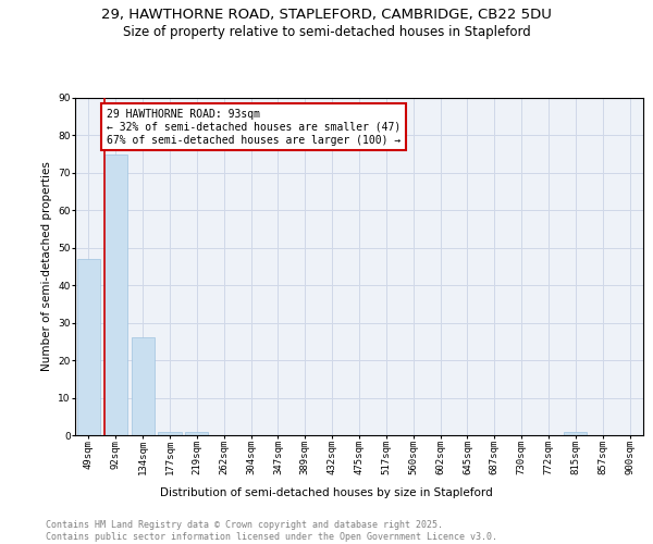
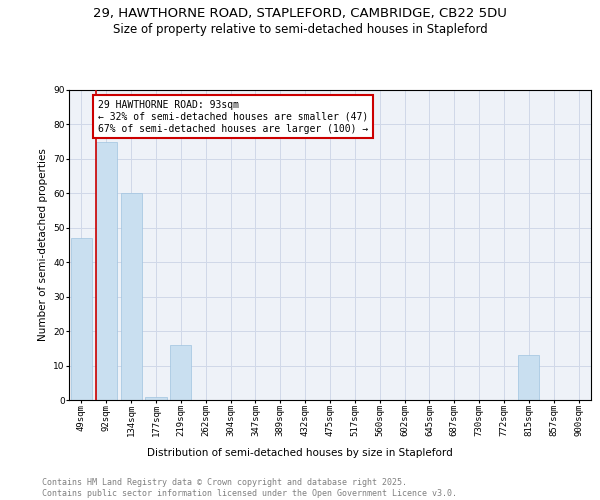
134sqm: 26 -> 60
219sqm: 1 -> 16
815sqm: 1 -> 13
